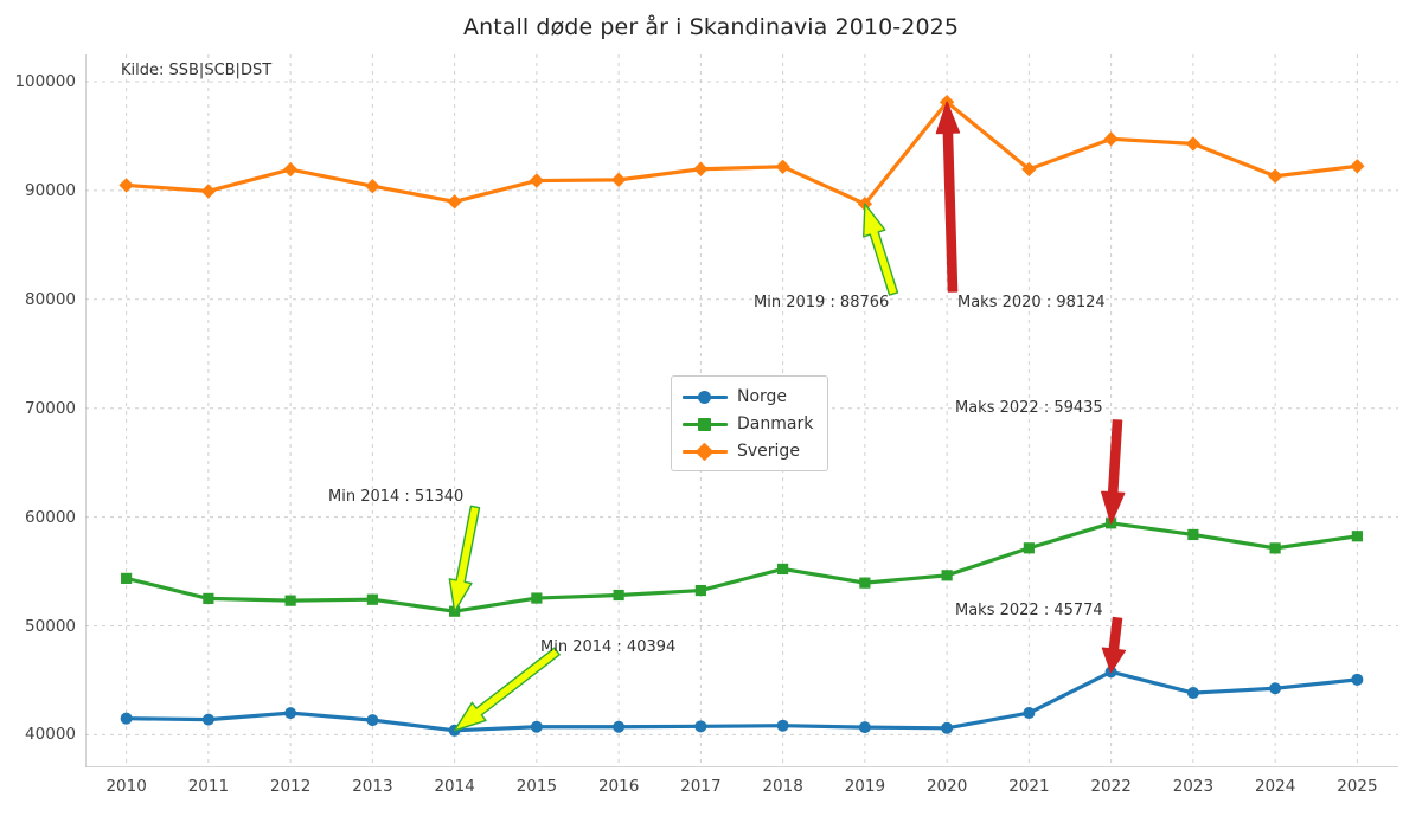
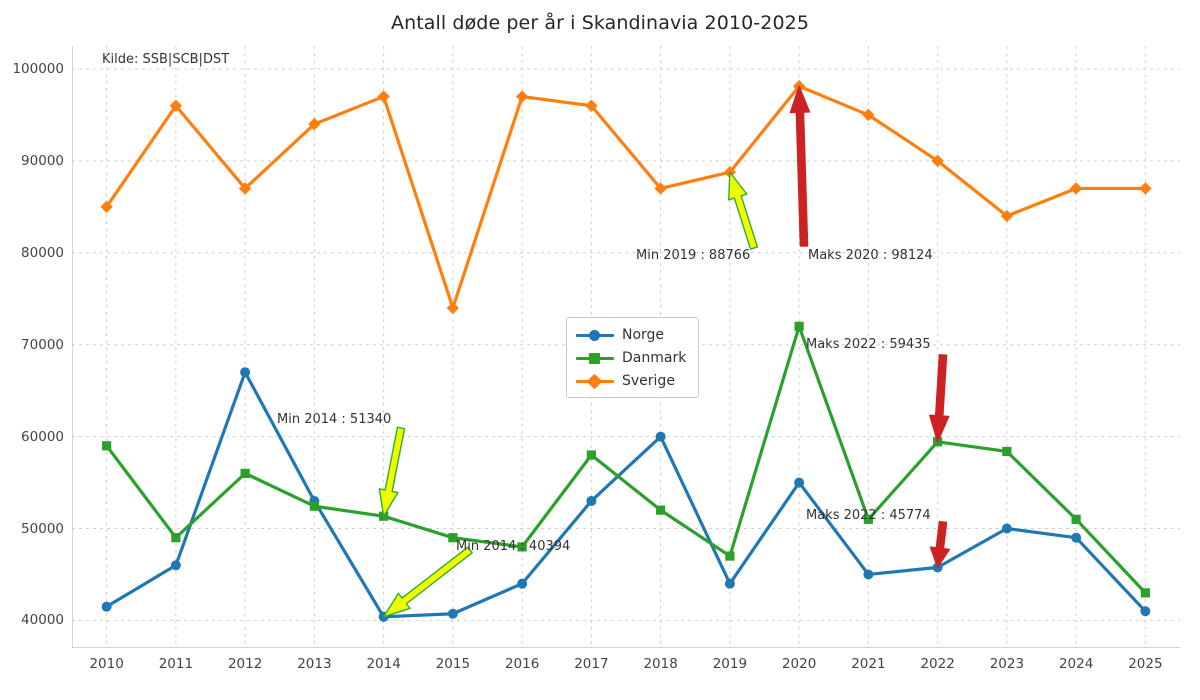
Danmark/2010: 54000 -> 59000
Sverige/2010: 90000 -> 85000
Norge/2011: 41000 -> 46000
Danmark/2011: 53000 -> 49000
Sverige/2011: 90000 -> 96000
Norge/2012: 42000 -> 67000
Danmark/2012: 52000 -> 56000
Sverige/2012: 92000 -> 87000
Norge/2013: 41000 -> 53000
Sverige/2013: 90000 -> 94000
Sverige/2014: 89000 -> 97000
Danmark/2015: 53000 -> 49000
Sverige/2015: 91000 -> 74000
Norge/2016: 41000 -> 44000
Danmark/2016: 53000 -> 48000
Sverige/2016: 91000 -> 97000
Norge/2017: 41000 -> 53000
Danmark/2017: 53000 -> 58000
Sverige/2017: 92000 -> 96000
Norge/2018: 41000 -> 60000
Danmark/2018: 55000 -> 52000
Sverige/2018: 92000 -> 87000
Norge/2019: 41000 -> 44000
Danmark/2019: 54000 -> 47000
Norge/2020: 41000 -> 55000
Danmark/2020: 55000 -> 72000
Norge/2021: 42000 -> 45000
Danmark/2021: 57000 -> 51000
Sverige/2021: 92000 -> 95000
Sverige/2022: 95000 -> 90000
Norge/2023: 44000 -> 50000
Sverige/2023: 94000 -> 84000
Norge/2024: 44000 -> 49000
Danmark/2024: 57000 -> 51000
Sverige/2024: 91000 -> 87000
Norge/2025: 45000 -> 41000
Danmark/2025: 58000 -> 43000
Sverige/2025: 92000 -> 87000
